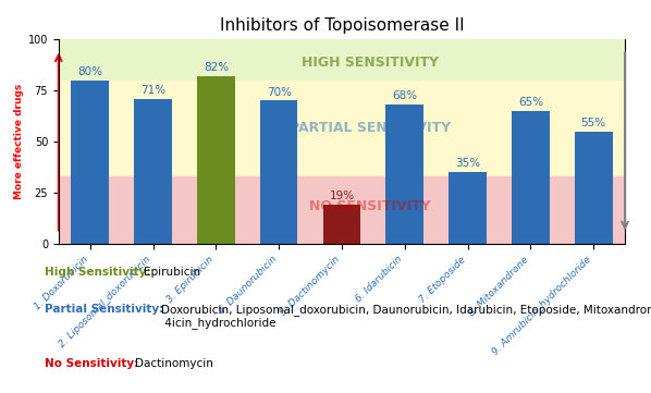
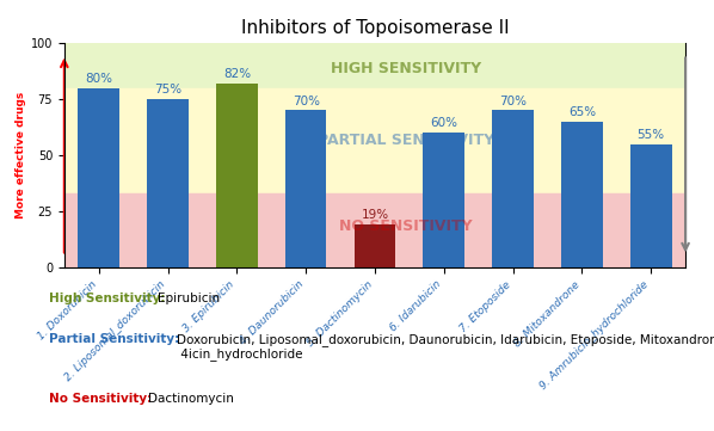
2. Liposomal_doxorubicin: 71% -> 75%
6. Idarubicin: 68% -> 60%
7. Etoposide: 35% -> 70%
